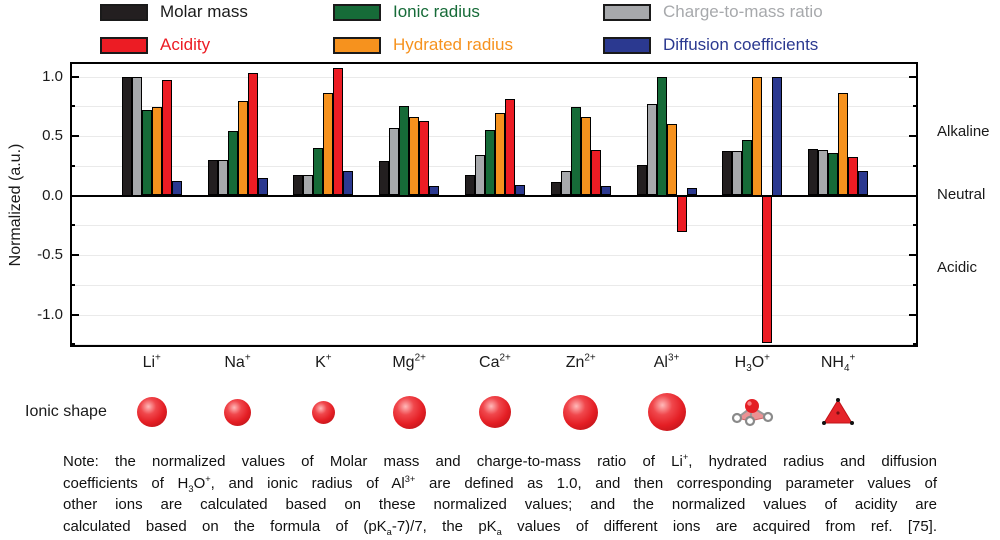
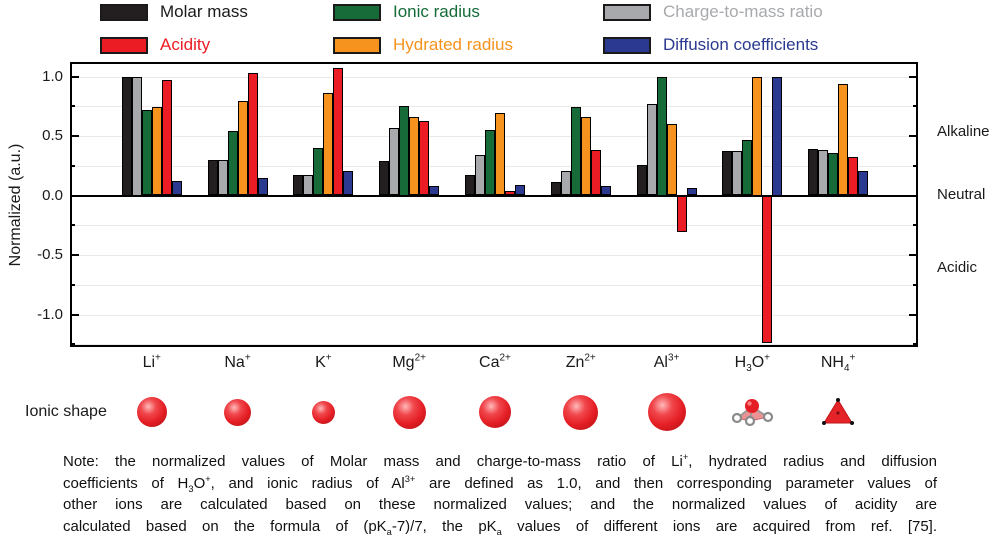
Acidity/Ca2+: 0.81 -> 0.04
Hydrated radius/NH4+: 0.86 -> 0.94
